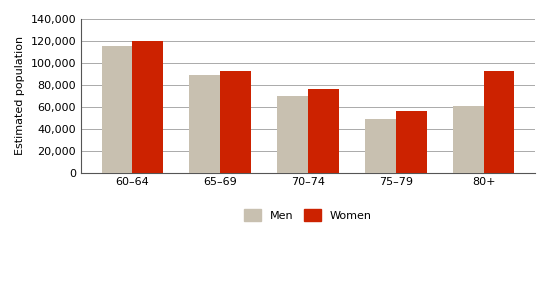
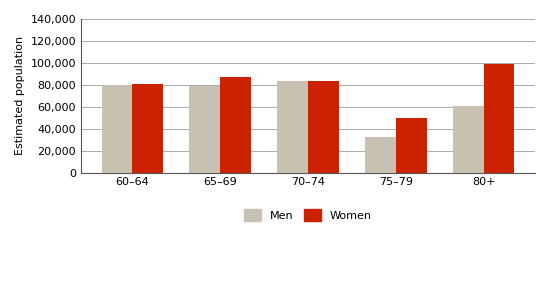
Men/60–64: 115,000 -> 80,000
Women/60–64: 120,000 -> 81,000
Men/65–69: 89,000 -> 79,000
Women/65–69: 93,000 -> 87,000
Men/70–74: 70,000 -> 83,000
Women/70–74: 76,000 -> 83,000
Men/75–79: 49,000 -> 32,000
Women/75–79: 56,000 -> 50,000
Women/80+: 93,000 -> 99,000
